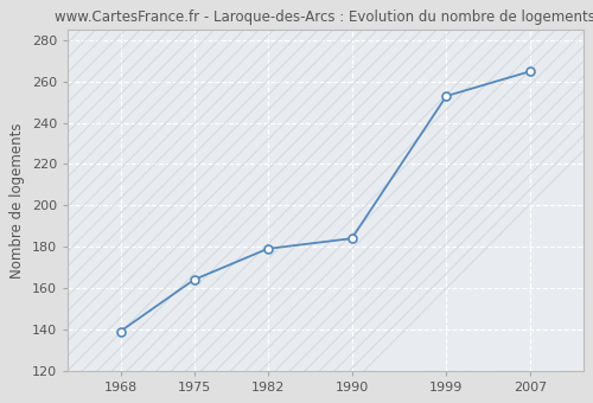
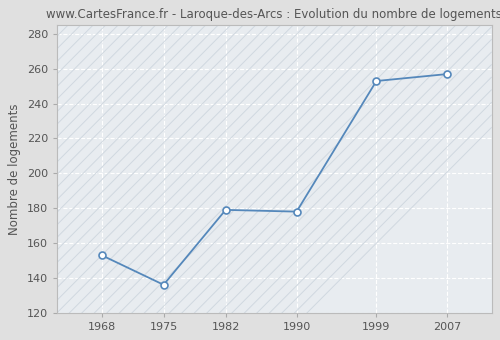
1968: 139 -> 153
1975: 164 -> 136
1990: 184 -> 178
2007: 265 -> 257
